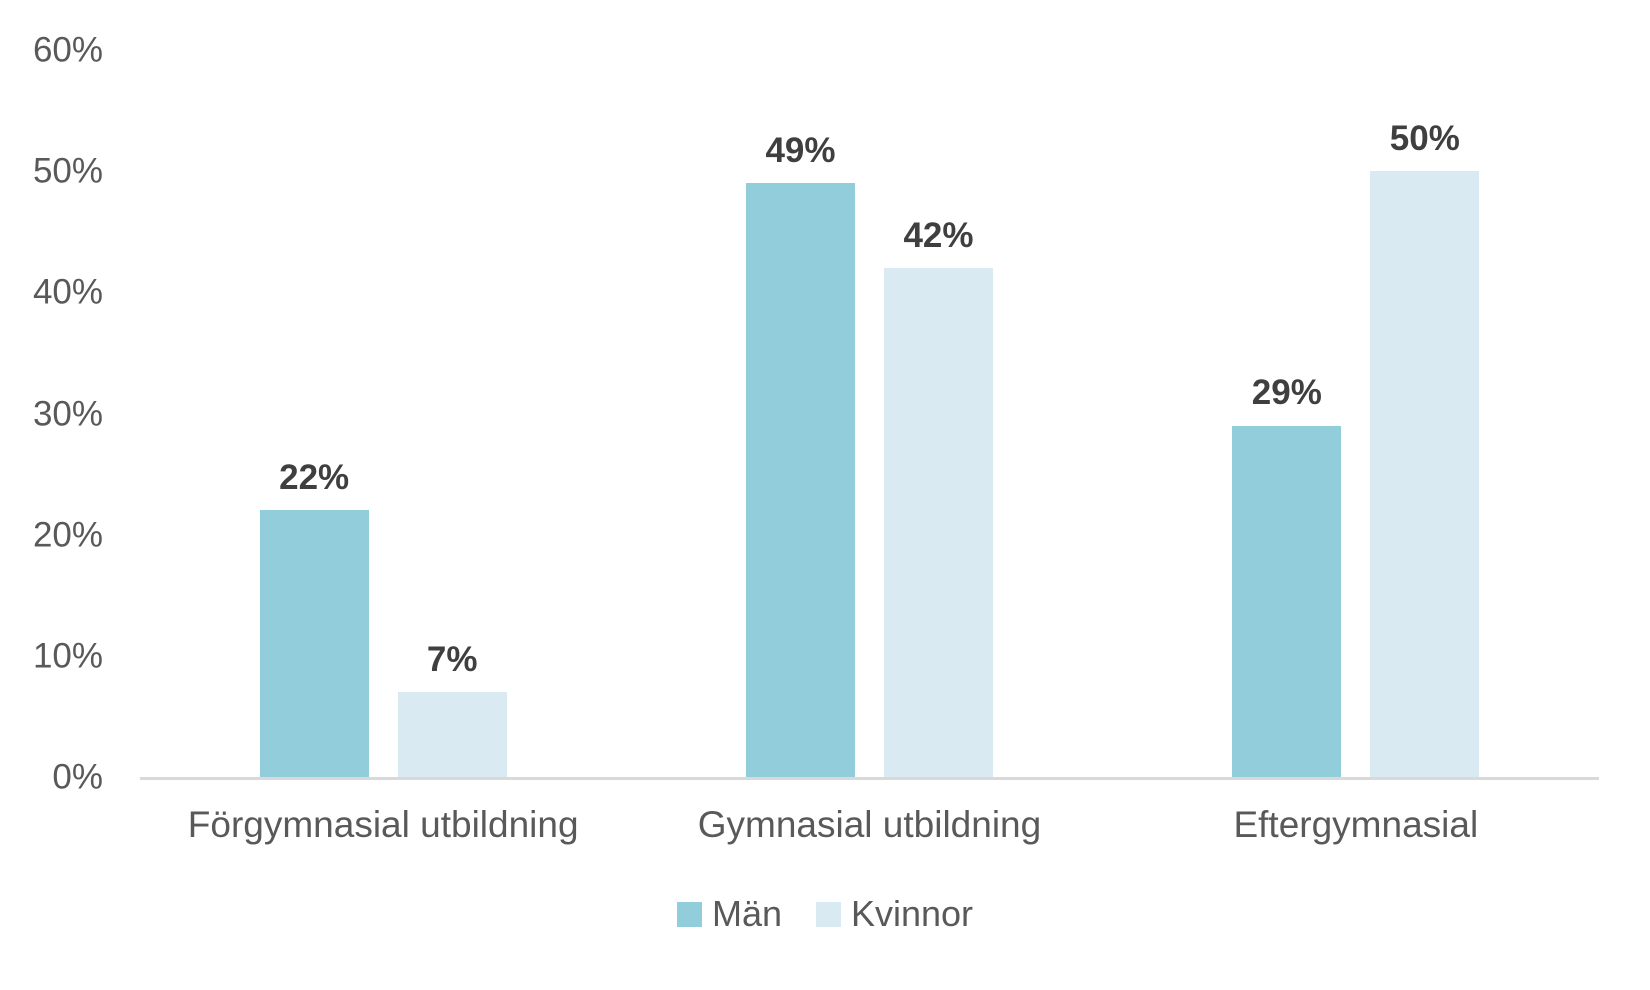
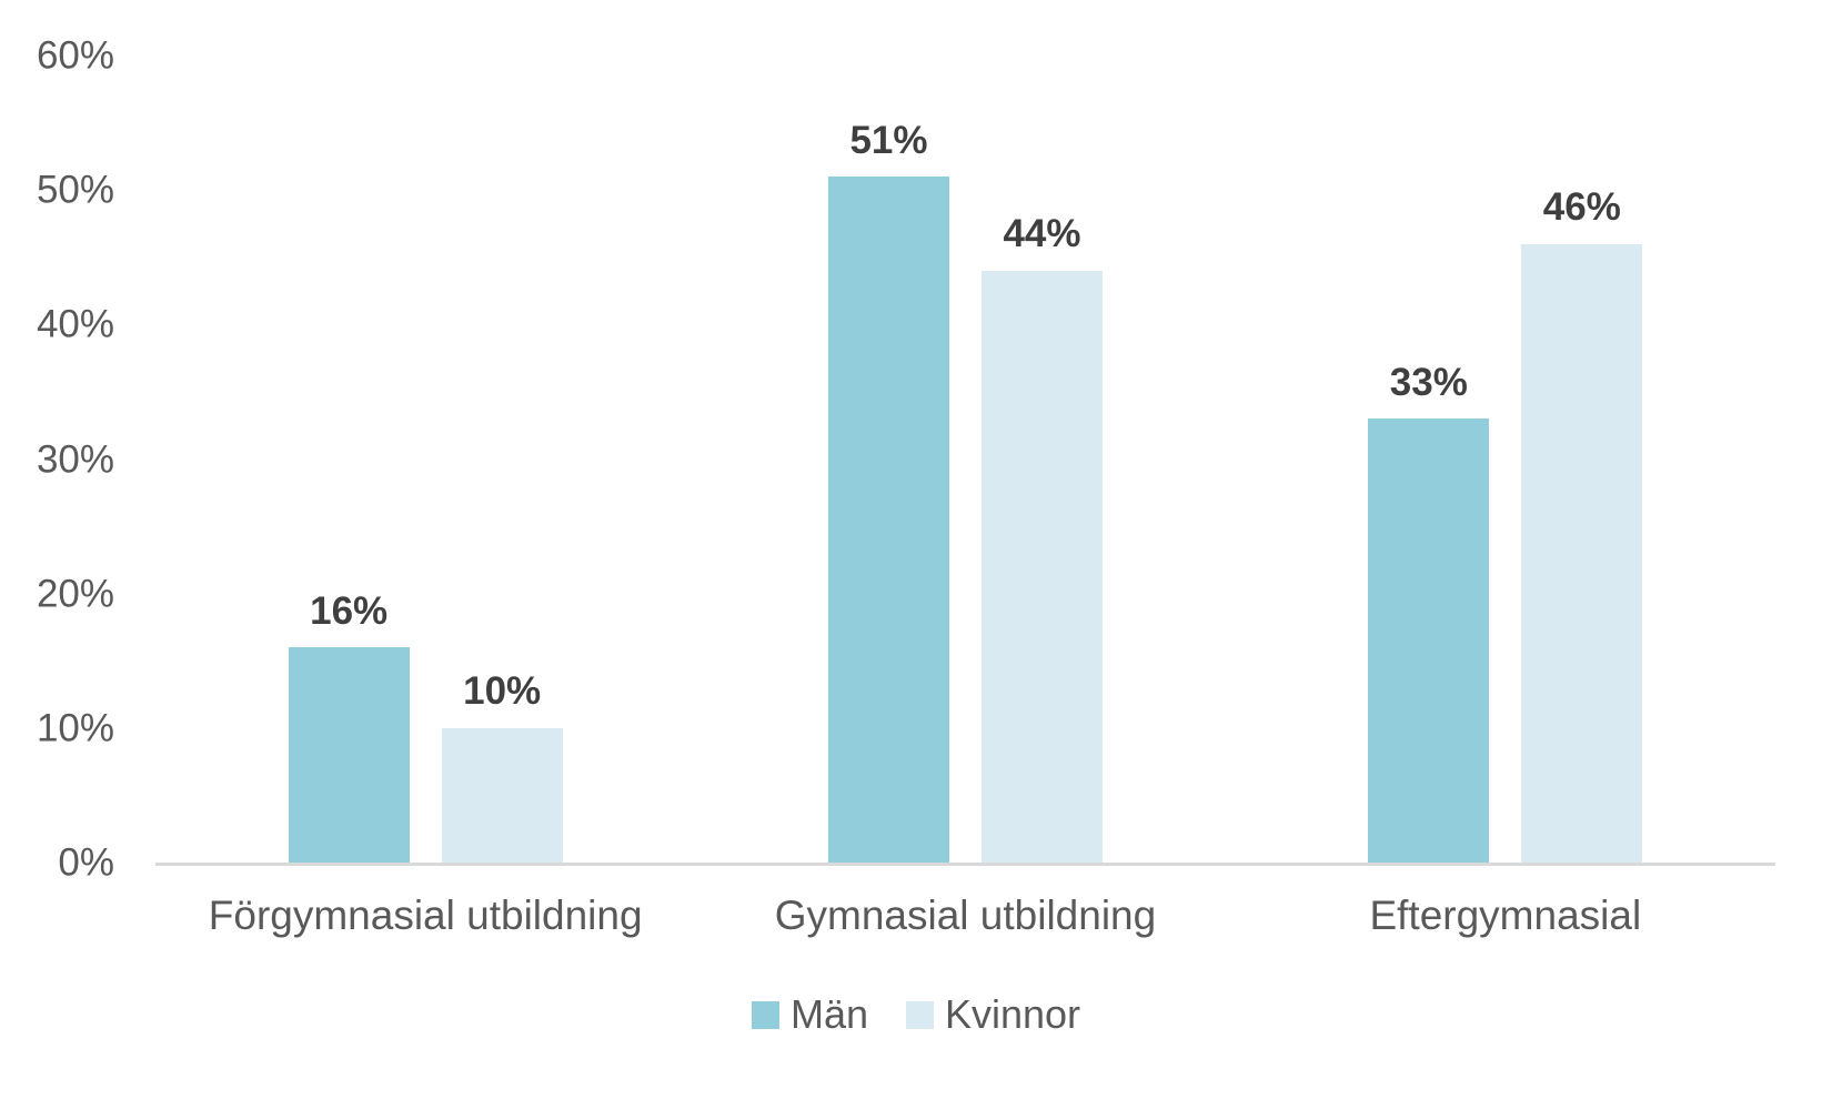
Män/Förgymnasial utbildning: 22% -> 16%
Kvinnor/Förgymnasial utbildning: 7% -> 10%
Män/Gymnasial utbildning: 49% -> 51%
Kvinnor/Gymnasial utbildning: 42% -> 44%
Män/Eftergymnasial: 29% -> 33%
Kvinnor/Eftergymnasial: 50% -> 46%
